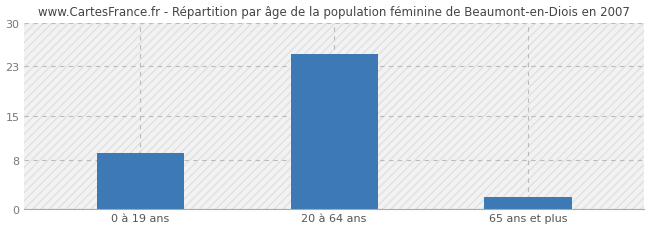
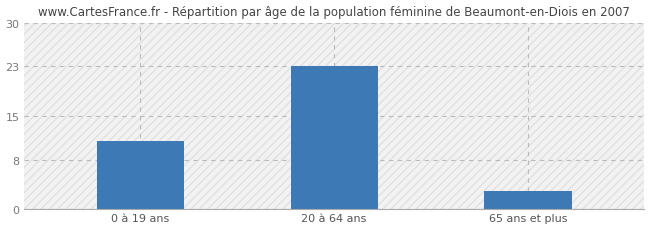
0 à 19 ans: 9 -> 11
20 à 64 ans: 25 -> 23
65 ans et plus: 2 -> 3
